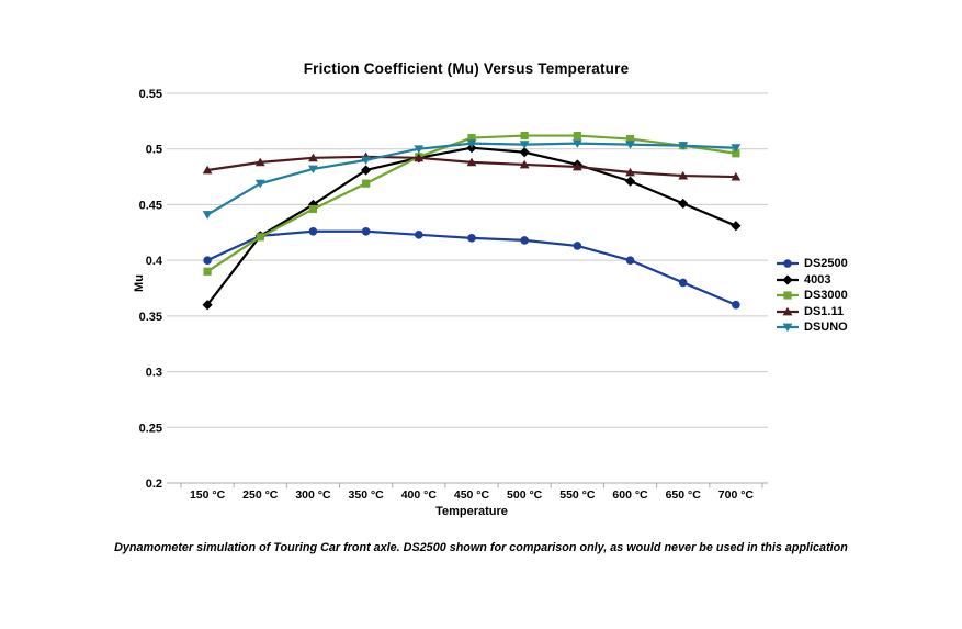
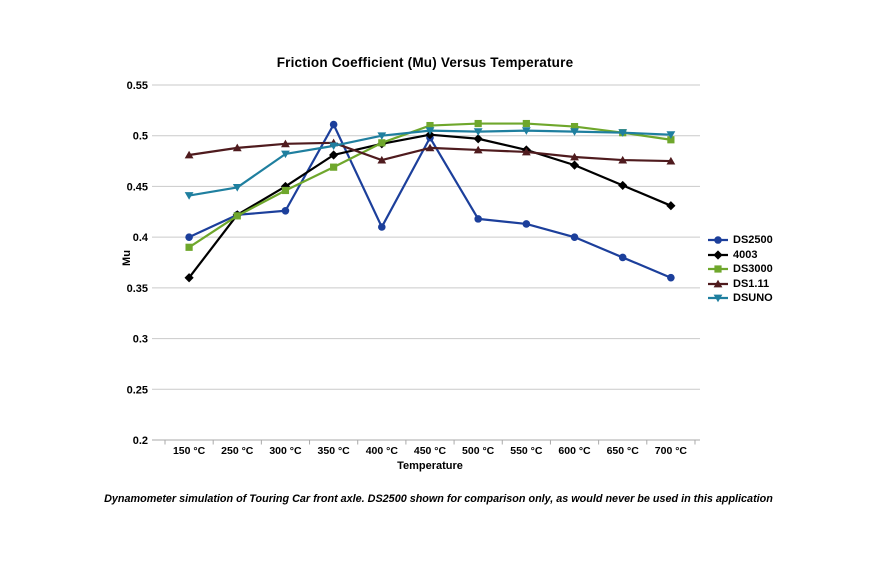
DSUNO/250 °C: 0.469 -> 0.449
DS2500/350 °C: 0.426 -> 0.511
DS2500/400 °C: 0.423 -> 0.410
DS1.11/400 °C: 0.492 -> 0.476
DS2500/450 °C: 0.420 -> 0.498
